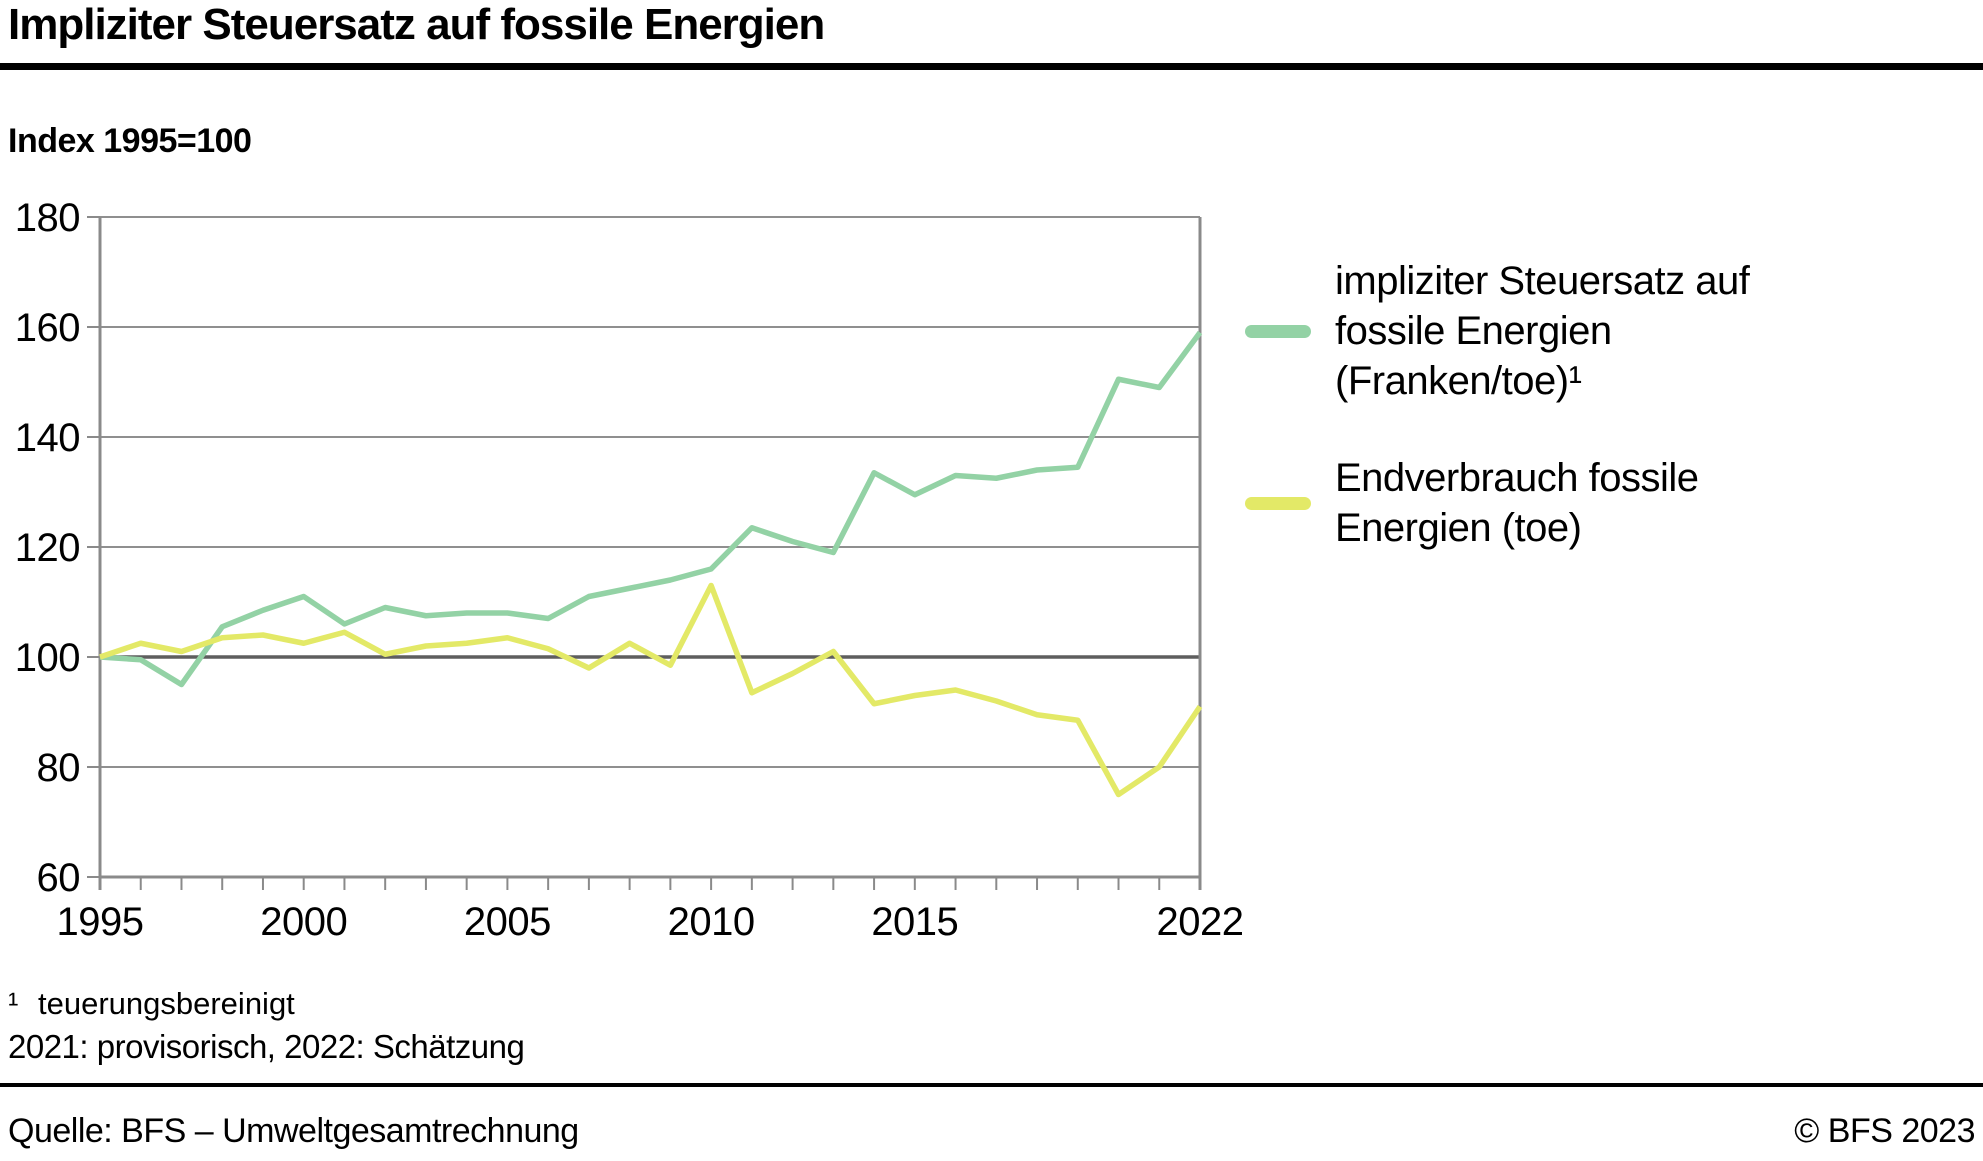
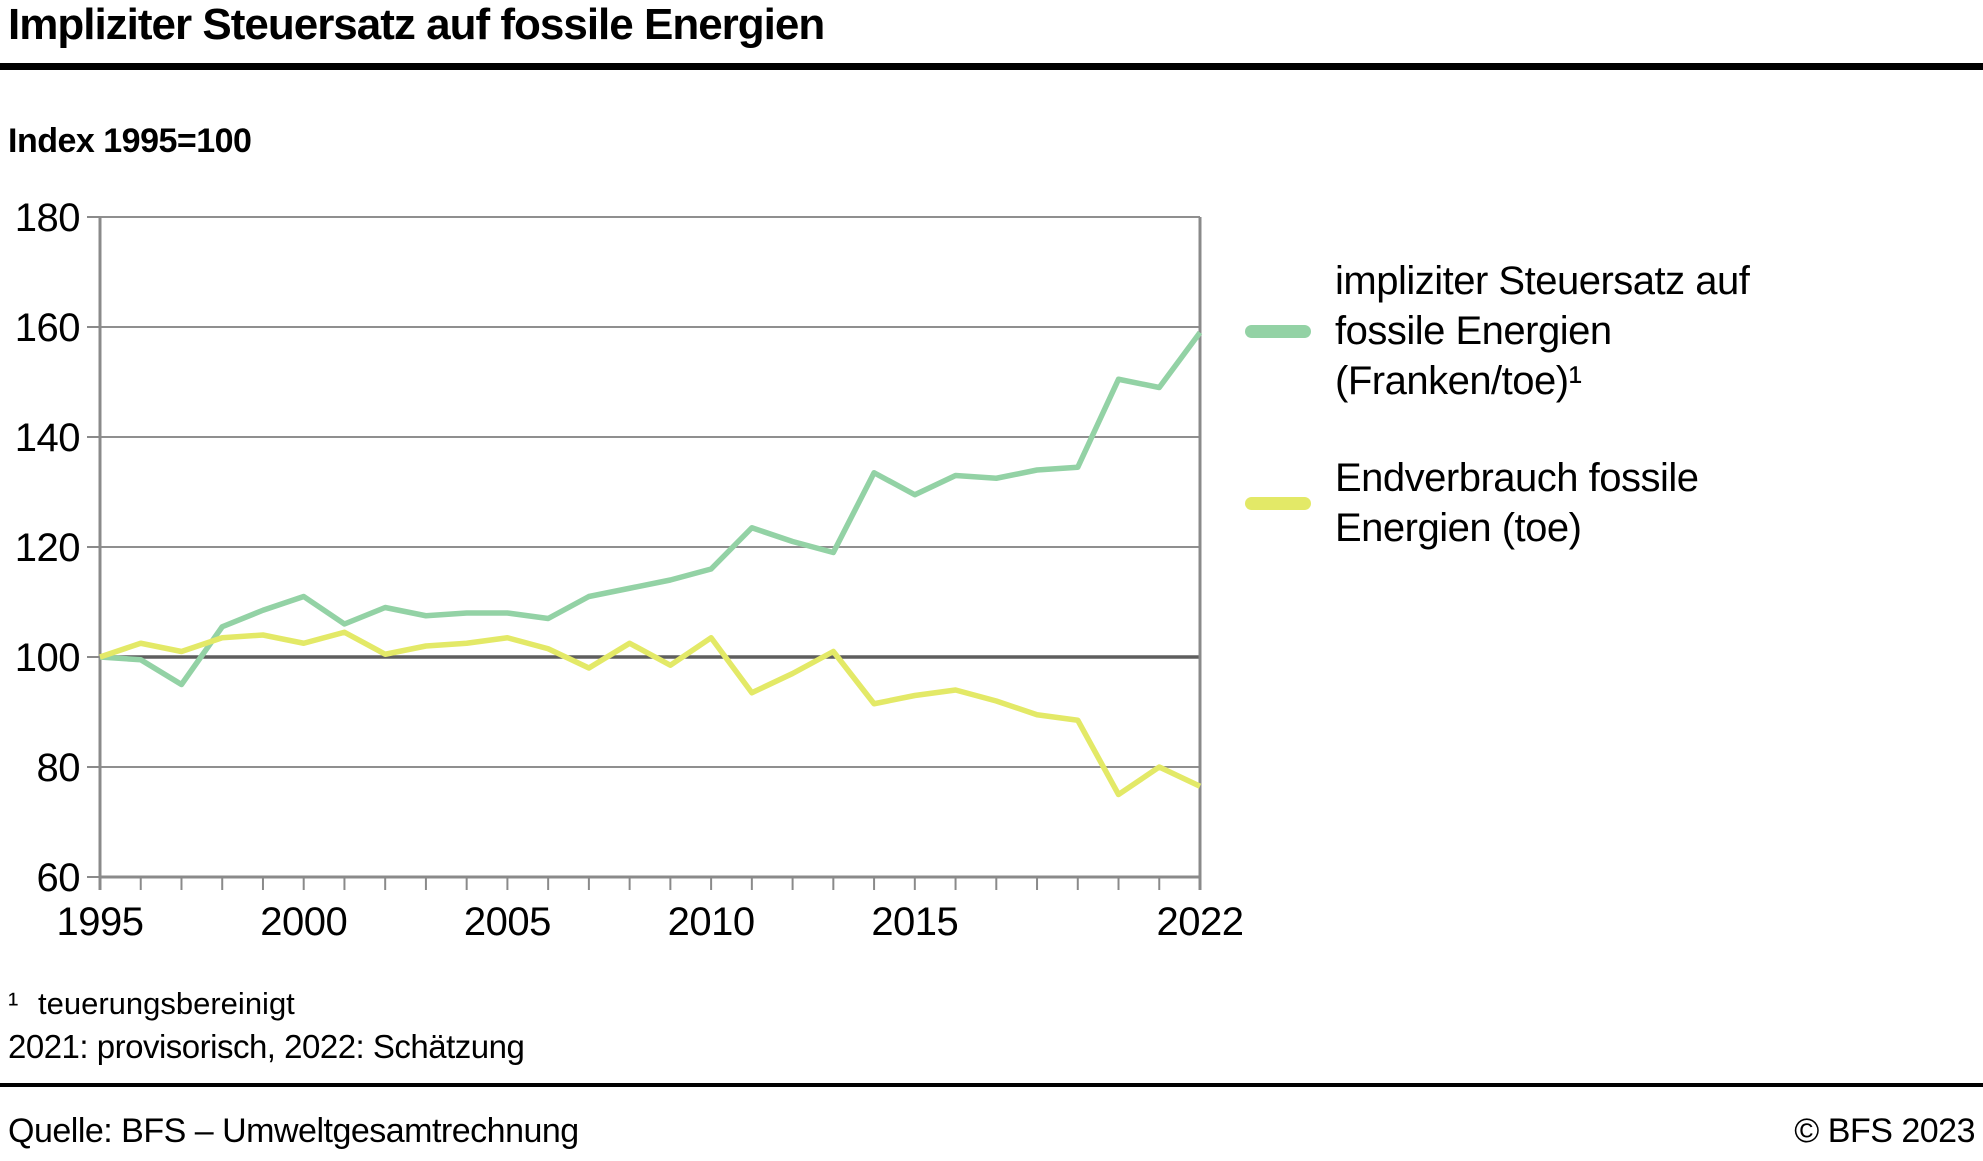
Endverbrauch fossile Energien (toe)/2010: 113 -> 104
Endverbrauch fossile Energien (toe)/2022: 91 -> 76
